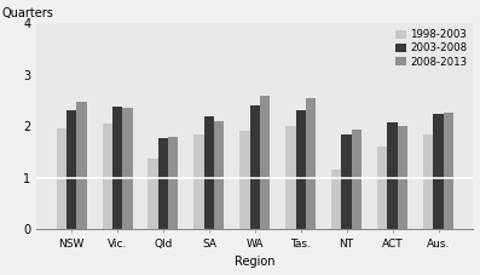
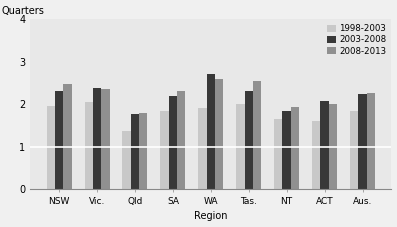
2008-2013/SA: 2.10 -> 2.30
2003-2008/WA: 2.40 -> 2.70
1998-2003/NT: 1.15 -> 1.65
